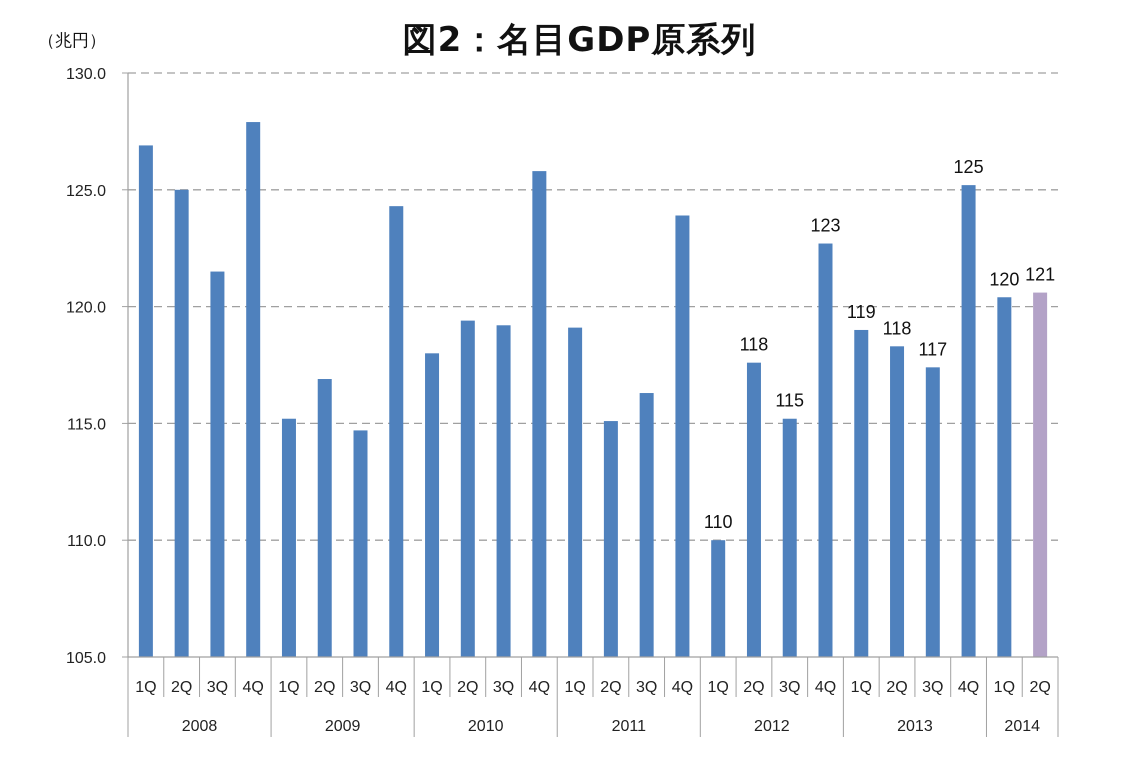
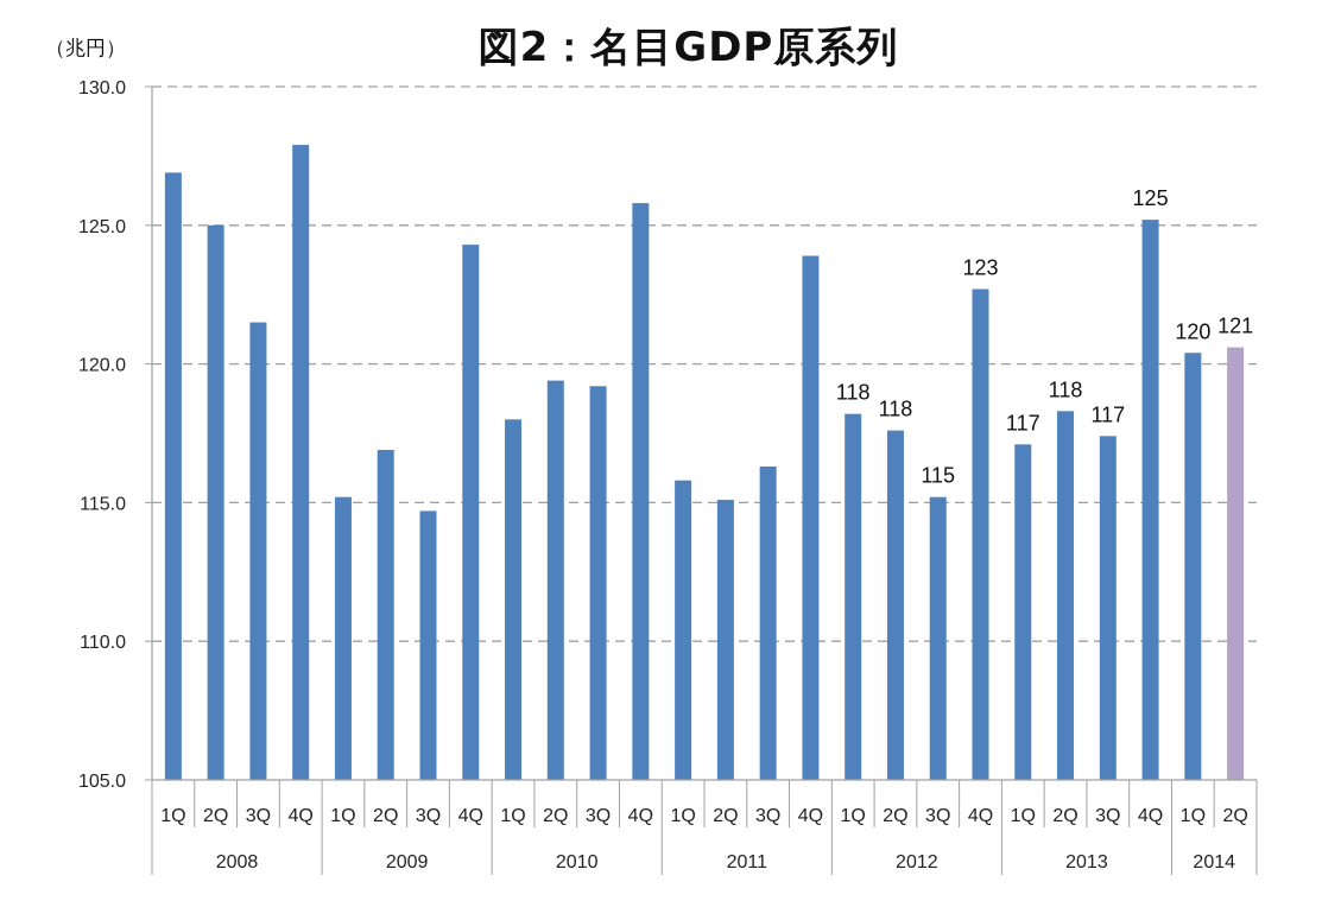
2011 1Q: 119.1 -> 115.8
2012 1Q: 110 -> 118
2013 1Q: 119 -> 117
